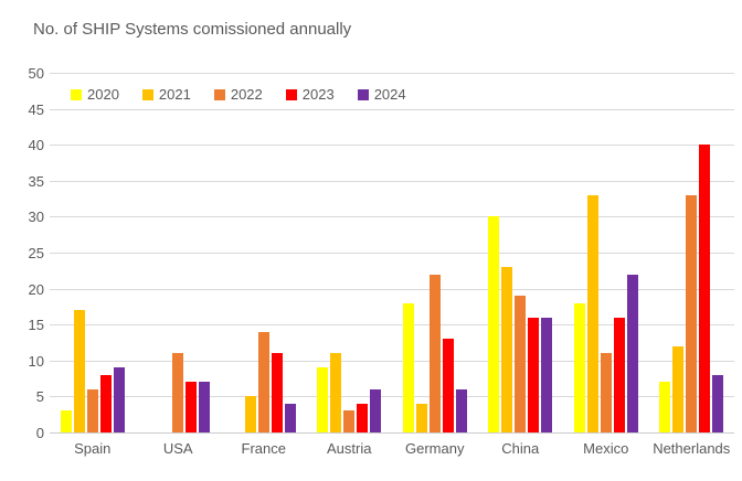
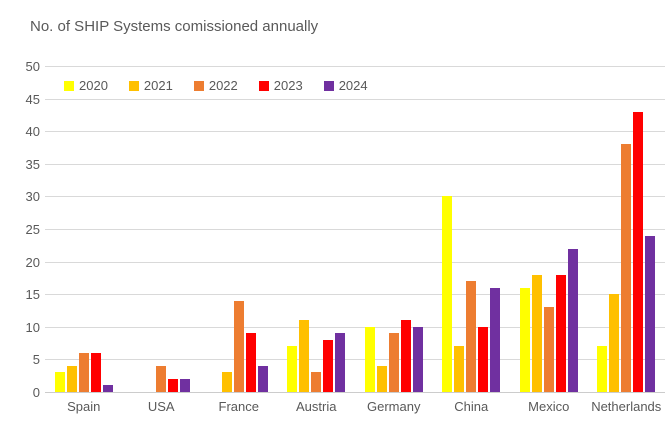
2021/Spain: 17 -> 4
2023/Spain: 8 -> 6
2024/Spain: 9 -> 1
2022/USA: 11 -> 4
2023/USA: 7 -> 2
2024/USA: 7 -> 2
2021/France: 5 -> 3
2023/France: 11 -> 9
2020/Austria: 9 -> 7
2023/Austria: 4 -> 8
2024/Austria: 6 -> 9
2020/Germany: 18 -> 10
2022/Germany: 22 -> 9
2023/Germany: 13 -> 11
2024/Germany: 6 -> 10
2021/China: 23 -> 7
2022/China: 19 -> 17
2023/China: 16 -> 10
2020/Mexico: 18 -> 16
2021/Mexico: 33 -> 18
2022/Mexico: 11 -> 13
2023/Mexico: 16 -> 18
2021/Netherlands: 12 -> 15
2022/Netherlands: 33 -> 38
2023/Netherlands: 40 -> 43
2024/Netherlands: 8 -> 24
